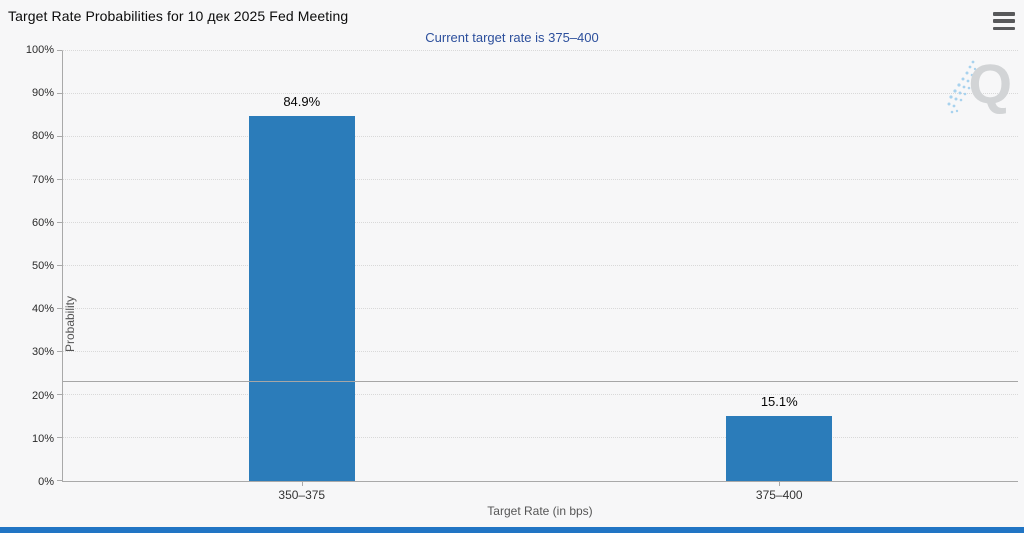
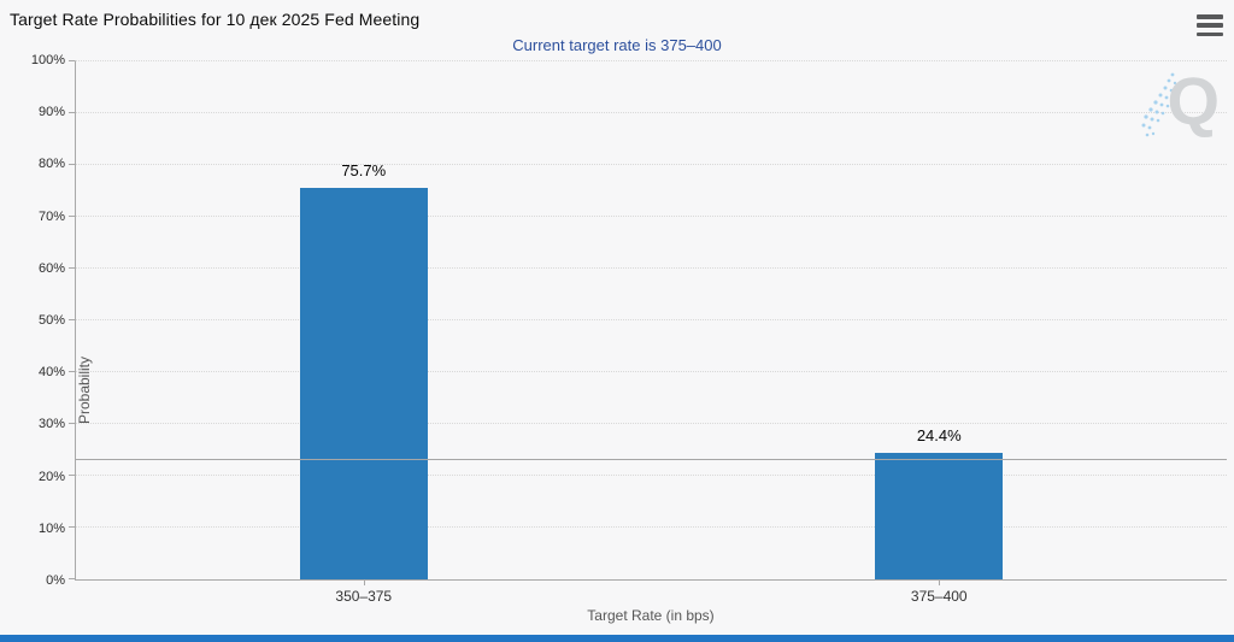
350–375: 84.9% -> 75.7%
375–400: 15.1% -> 24.4%
